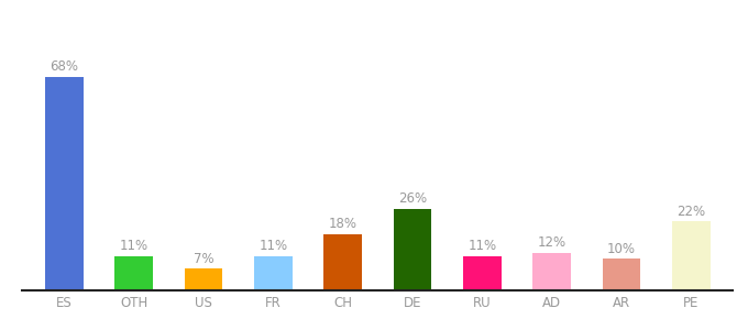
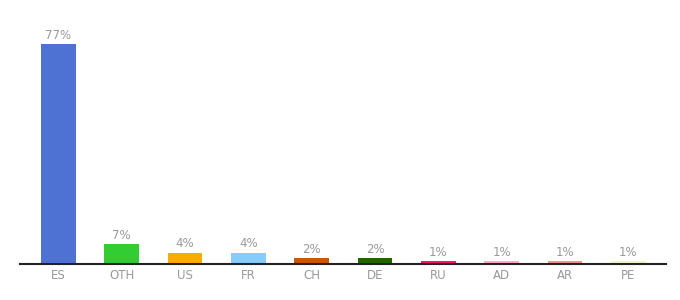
ES: 68% -> 77%
OTH: 11% -> 7%
US: 7% -> 4%
FR: 11% -> 4%
CH: 18% -> 2%
DE: 26% -> 2%
RU: 11% -> 1%
AD: 12% -> 1%
AR: 10% -> 1%
PE: 22% -> 1%
